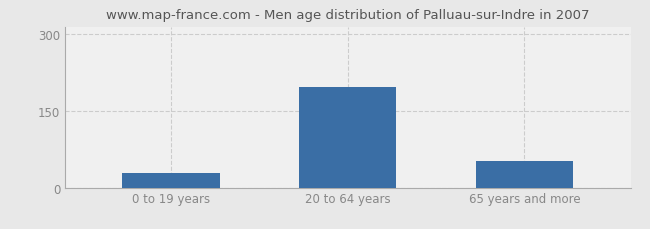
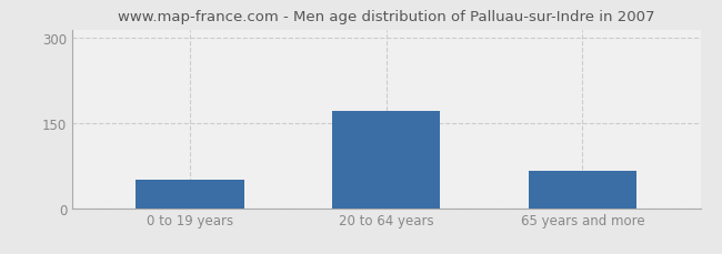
0 to 19 years: 28 -> 50
20 to 64 years: 196 -> 172
65 years and more: 52 -> 65
